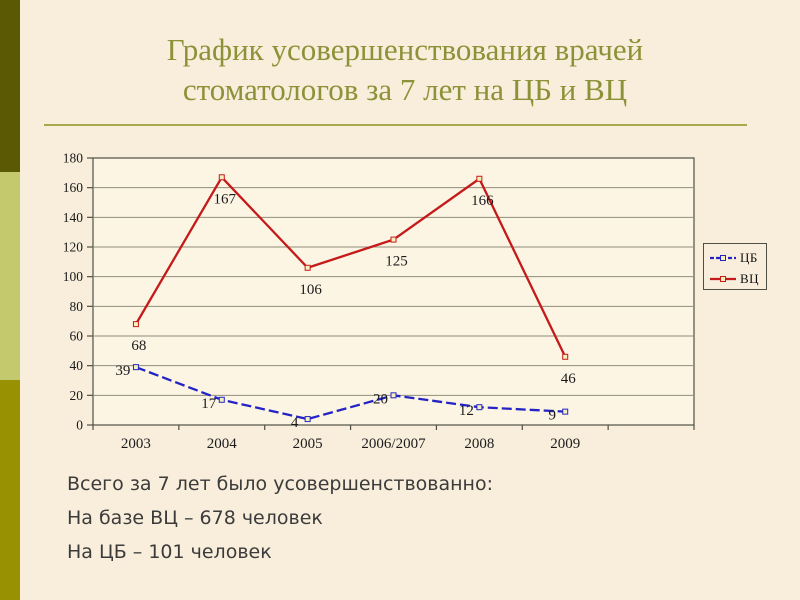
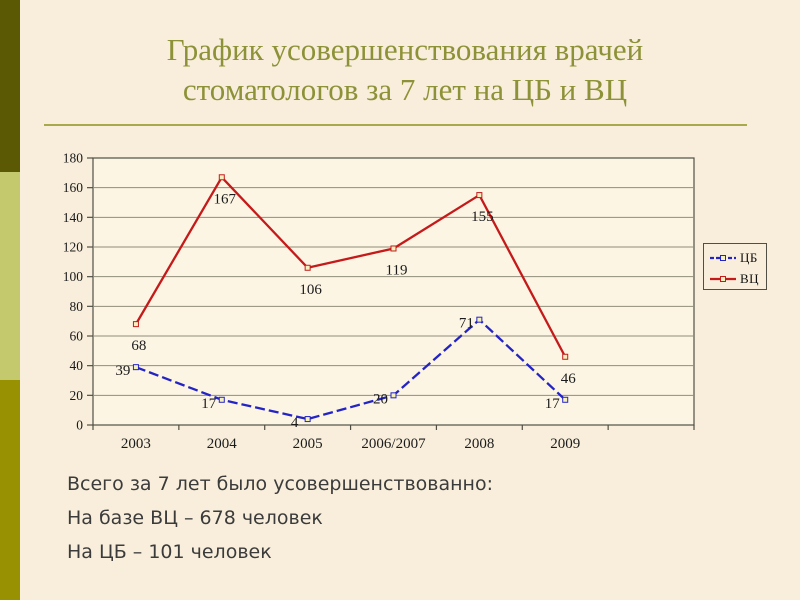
ВЦ/2006/2007: 125 -> 119
ЦБ/2008: 12 -> 71
ВЦ/2008: 166 -> 155
ЦБ/2009: 9 -> 17
